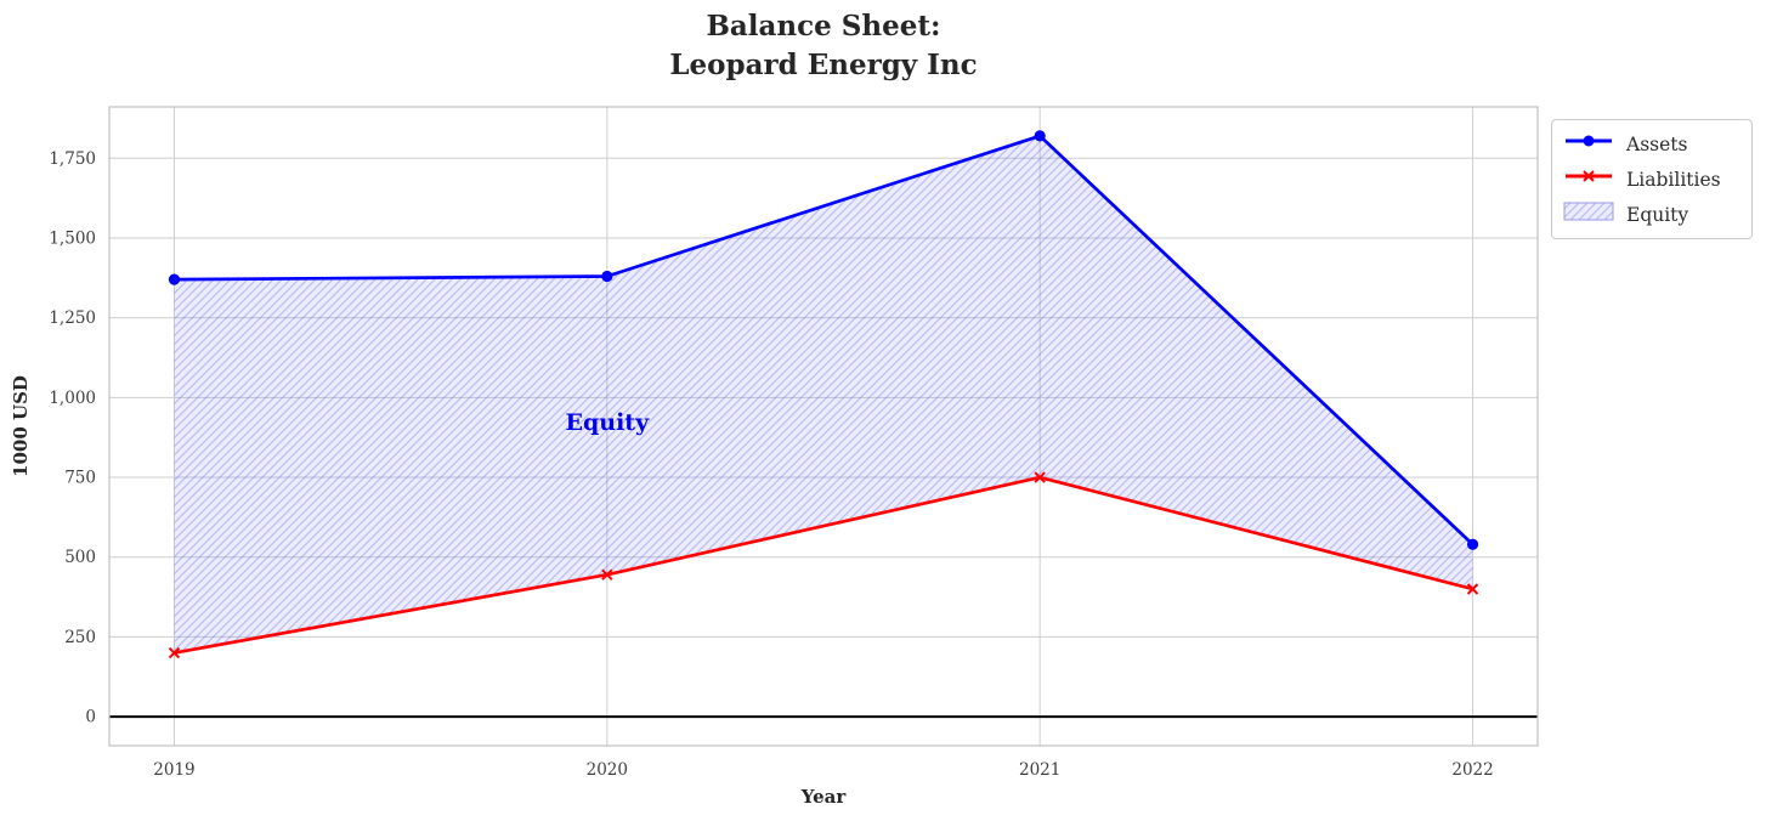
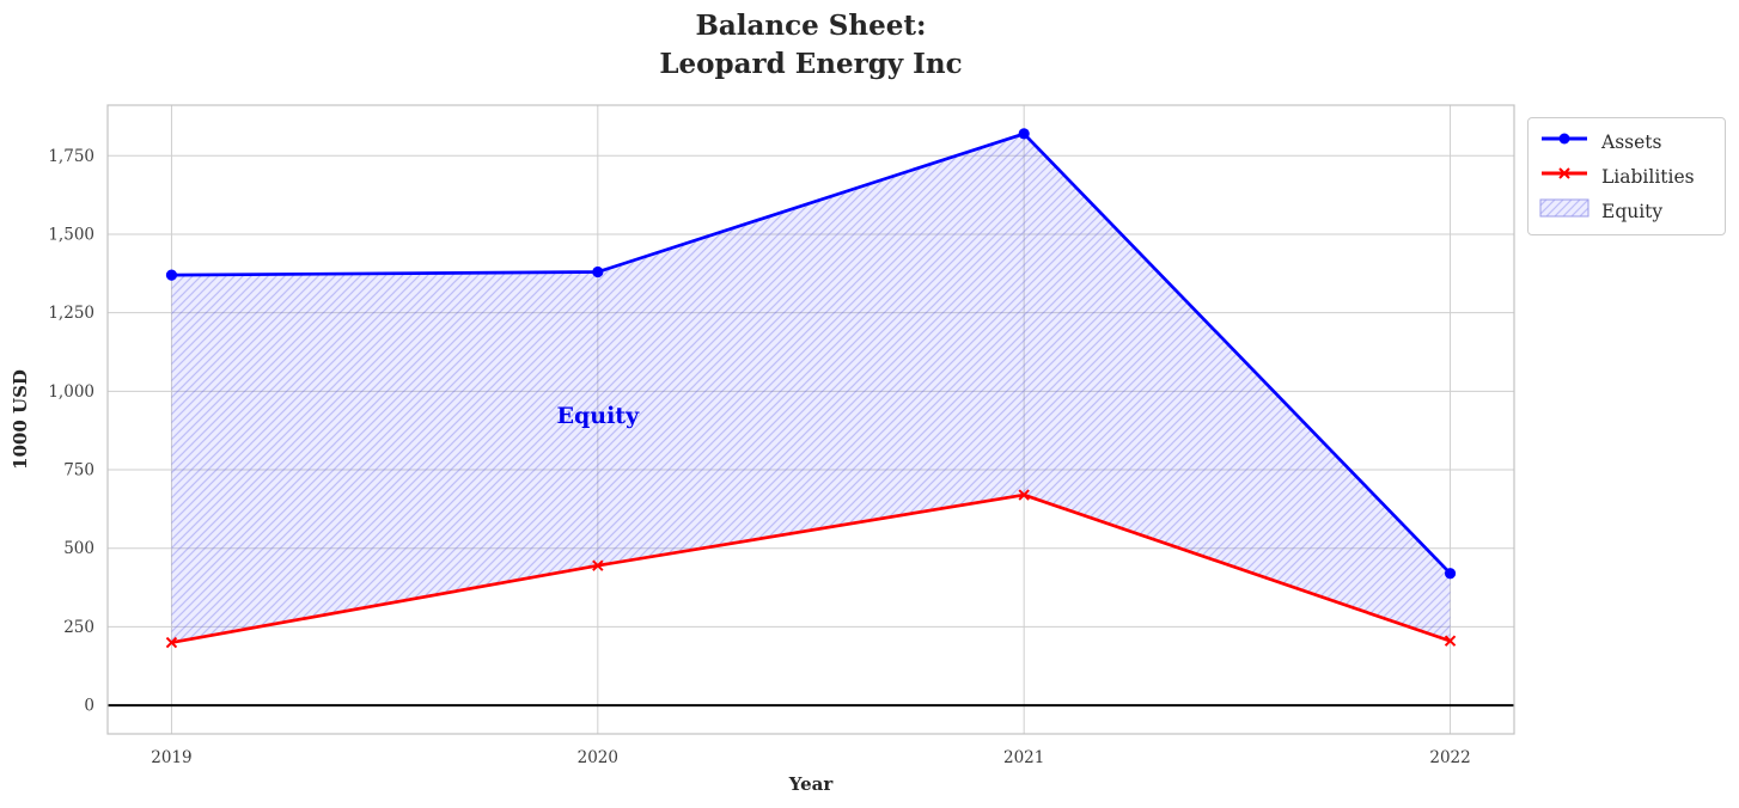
Liabilities/2021: 750 -> 670
Assets/2022: 540 -> 420
Liabilities/2022: 400 -> 200
